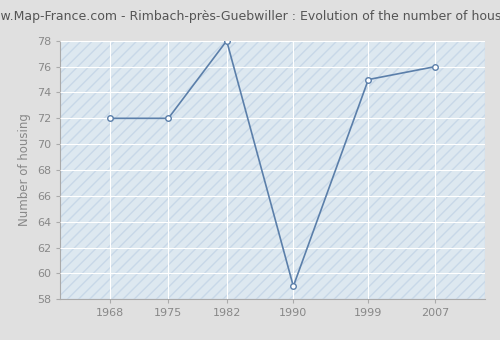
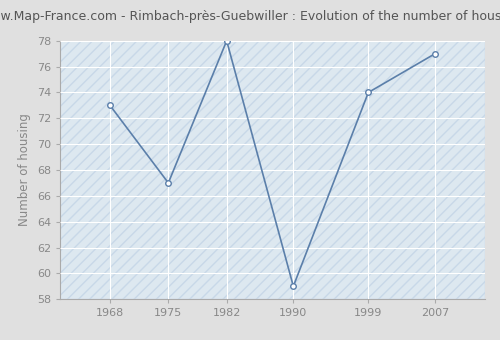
1968: 72 -> 73
1975: 72 -> 67
1999: 75 -> 74
2007: 76 -> 77
